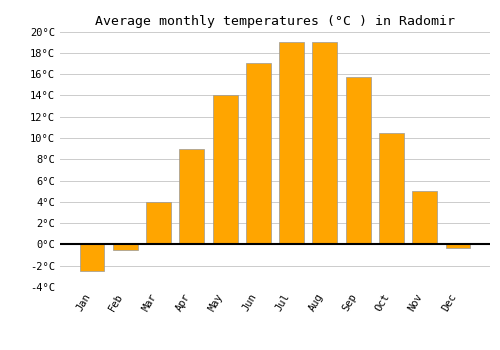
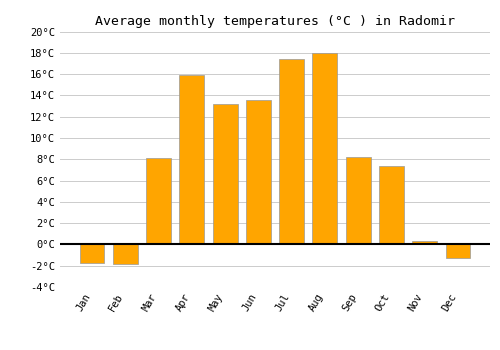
Jan: -2.5°C -> -1.7°C
Feb: -0.5°C -> -1.8°C
Mar: 4.0°C -> 8.1°C
Apr: 9.0°C -> 15.9°C
May: 14.0°C -> 13.2°C
Jun: 17.0°C -> 13.6°C
Jul: 19.0°C -> 17.4°C
Aug: 19.0°C -> 18.0°C
Sep: 15.7°C -> 8.2°C
Oct: 10.5°C -> 7.4°C
Nov: 5.0°C -> 0.3°C
Dec: -0.3°C -> -1.3°C
